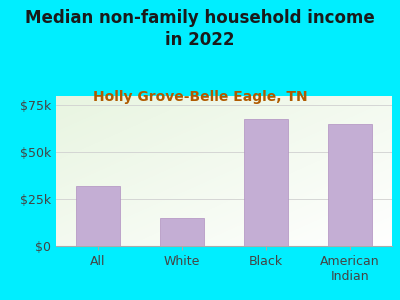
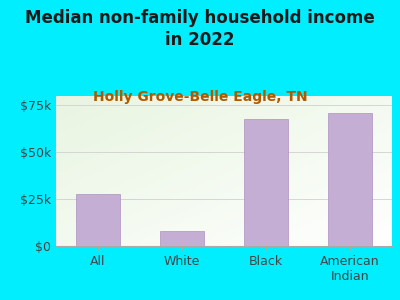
All: $32k -> $28k
White: $15k -> $8k
American Indian: $65k -> $71k
